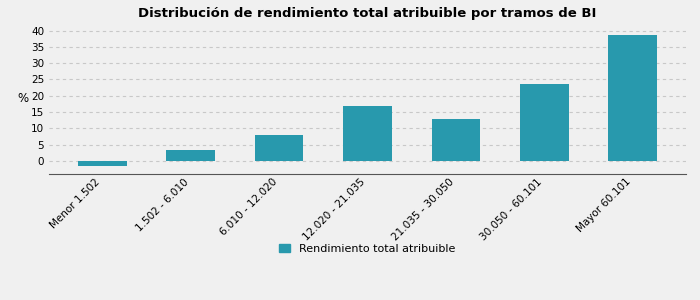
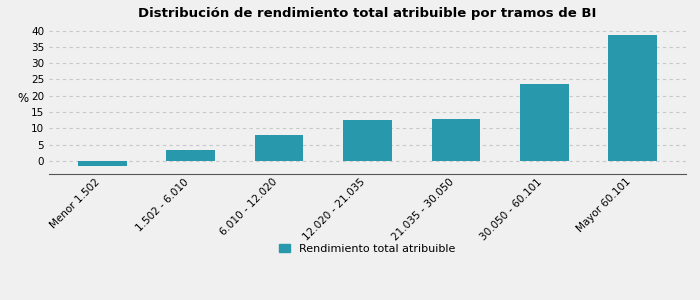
12.020 - 21.035: 17.0 -> 12.5
